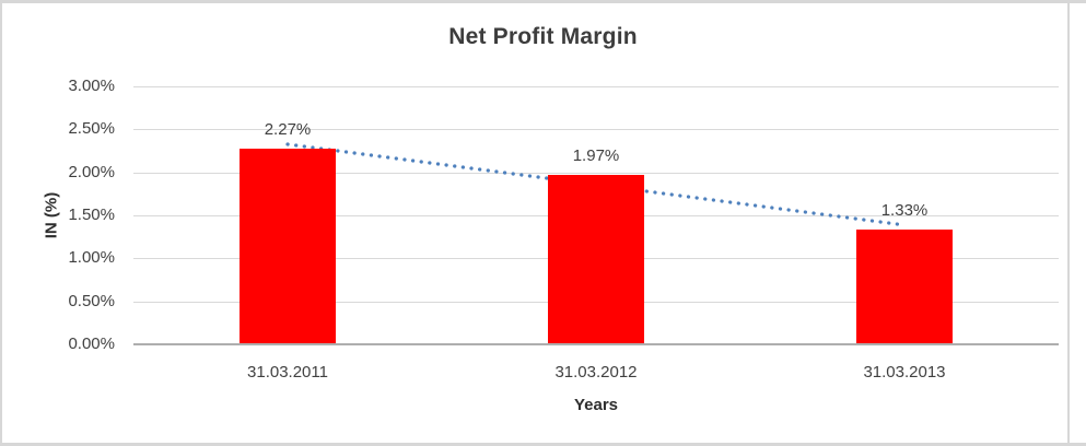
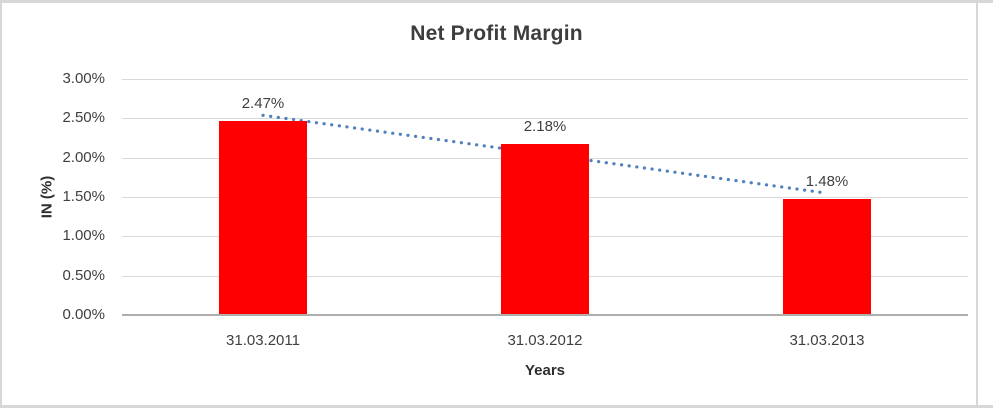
31.03.2011: 2.27% -> 2.47%
31.03.2012: 1.97% -> 2.18%
31.03.2013: 1.33% -> 1.48%
